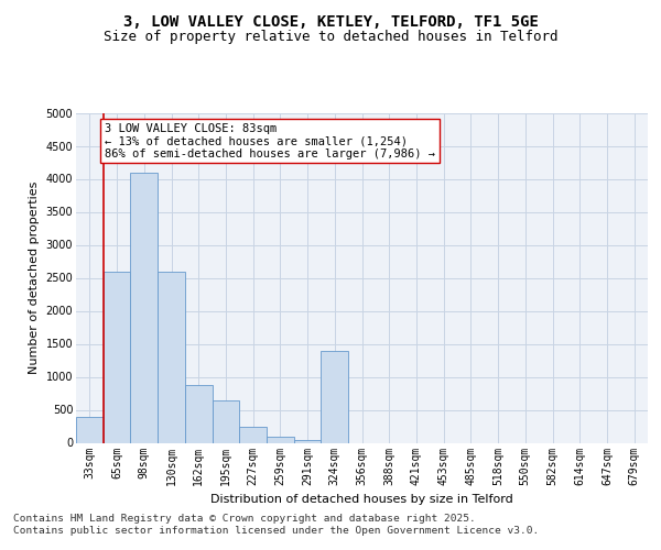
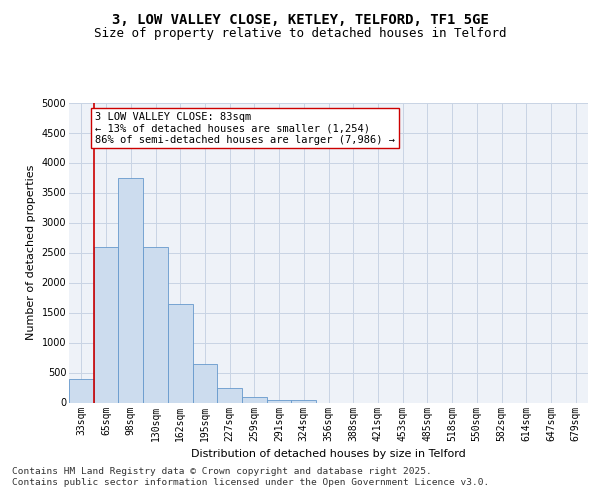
98sqm: 4100 -> 3750
162sqm: 880 -> 1650
324sqm: 1400 -> 50
